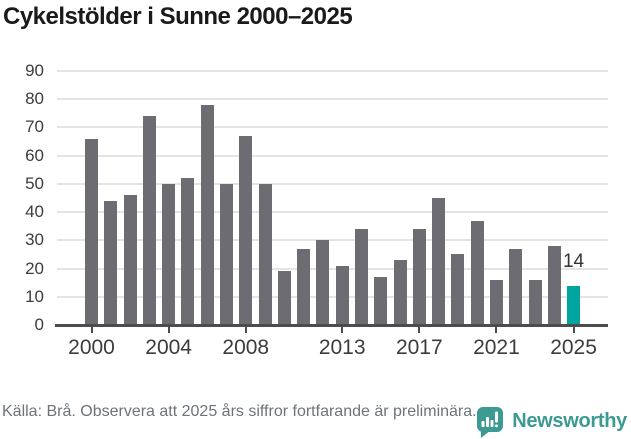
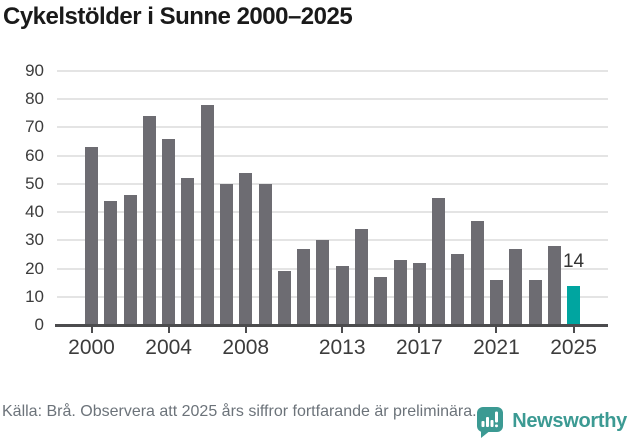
2000: 66 -> 63
2004: 50 -> 66
2008: 67 -> 54
2017: 34 -> 22
